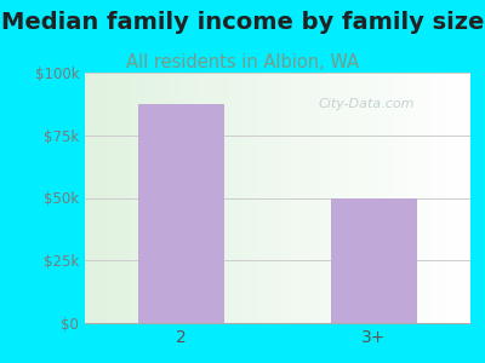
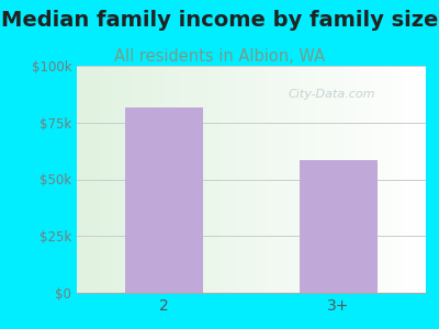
2: $87.5k -> $81.5k
3+: $50.0k -> $58.5k
